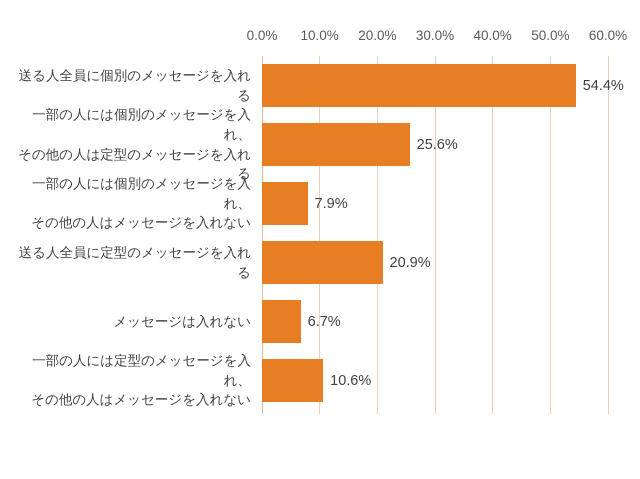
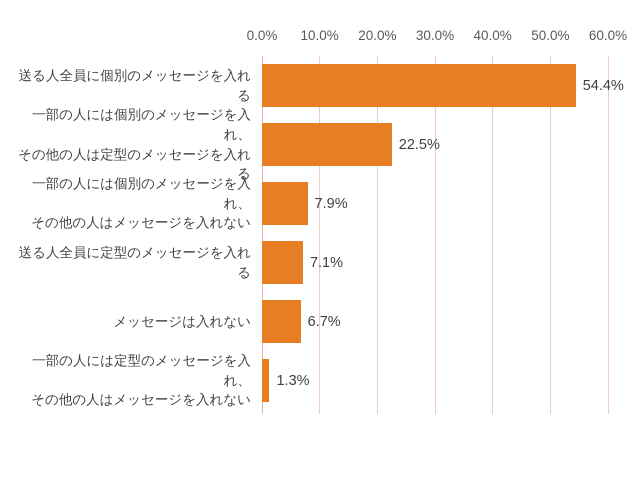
一部の人には個別のメッセージを入れ、 その他の人は定型のメッセージを入れる: 25.6% -> 22.5%
送る人全員に定型のメッセージを入れる: 20.9% -> 7.1%
一部の人には定型のメッセージを入れ、 その他の人はメッセージを入れない: 10.6% -> 1.3%
